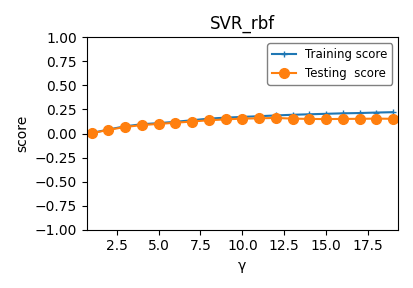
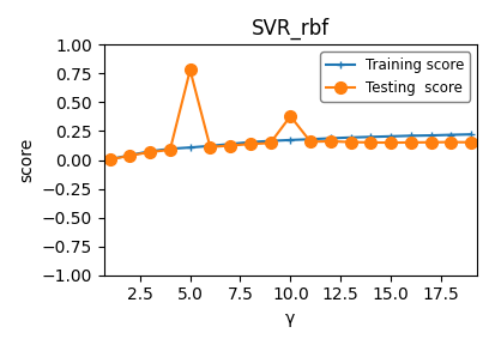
Testing score/5.0: 0.10 -> 0.78
Testing score/10.0: 0.15 -> 0.38
